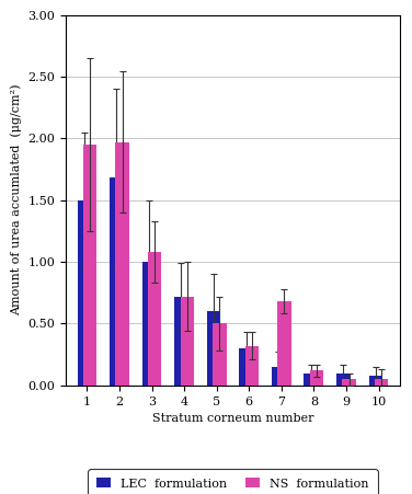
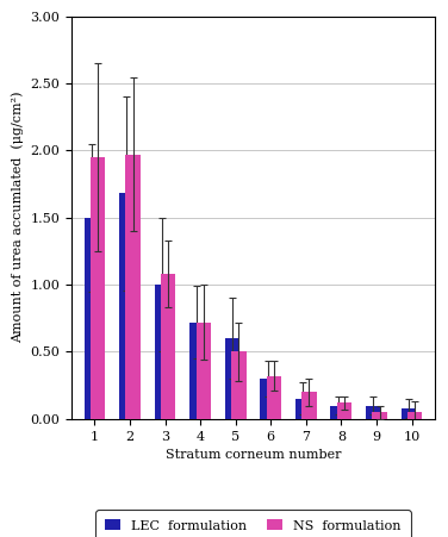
NS formulation/7: 0.68 -> 0.20
